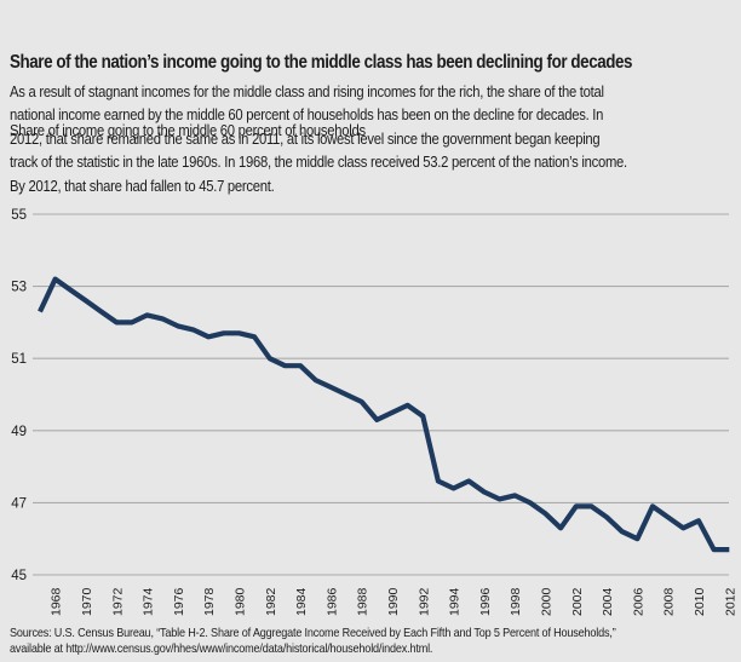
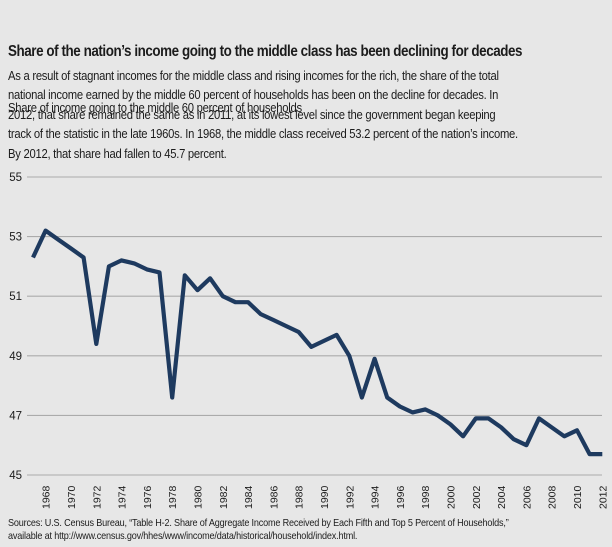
1972: 52.0 -> 49.4
1978: 51.6 -> 47.6
1980: 51.7 -> 51.2
1992: 49.4 -> 49.0
1994: 47.4 -> 48.9
